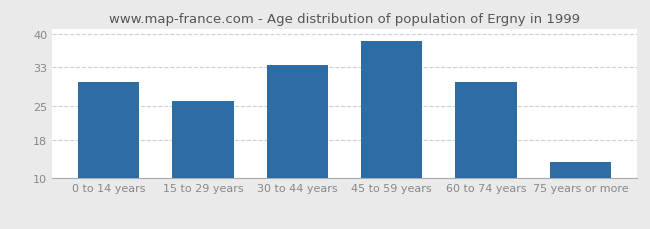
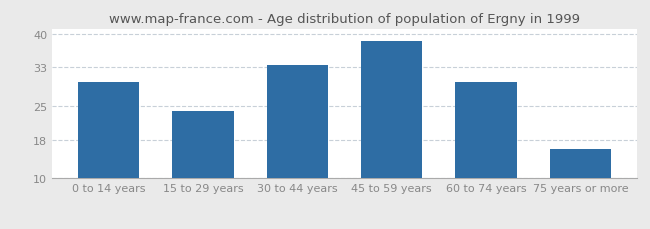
15 to 29 years: 26.0 -> 24.0
75 years or more: 13.5 -> 16.0
